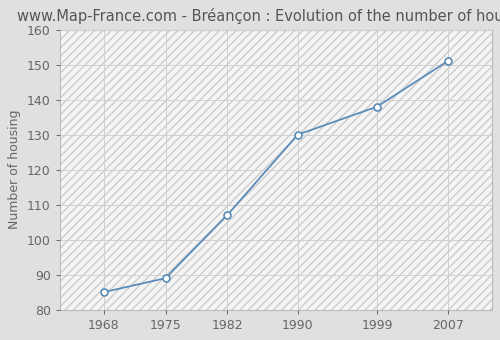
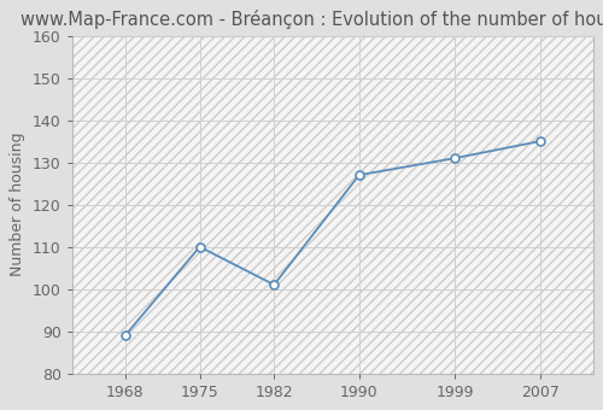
1968: 85 -> 89
1975: 89 -> 110
1982: 107 -> 101
1990: 130 -> 127
1999: 138 -> 131
2007: 151 -> 135
